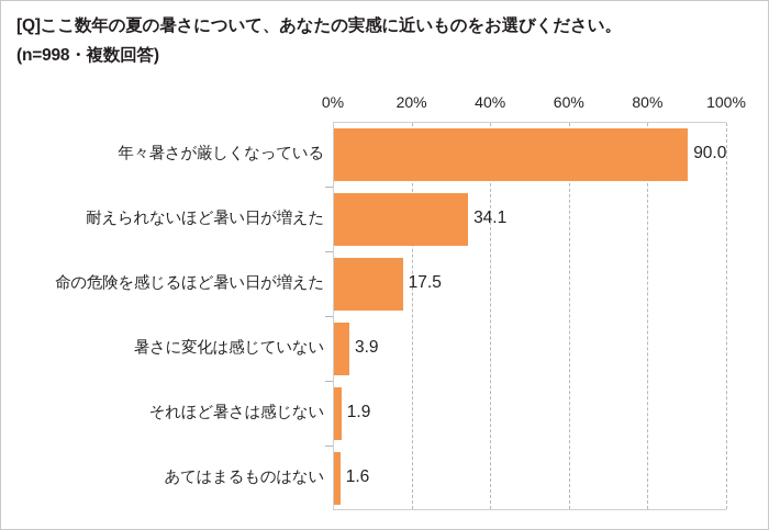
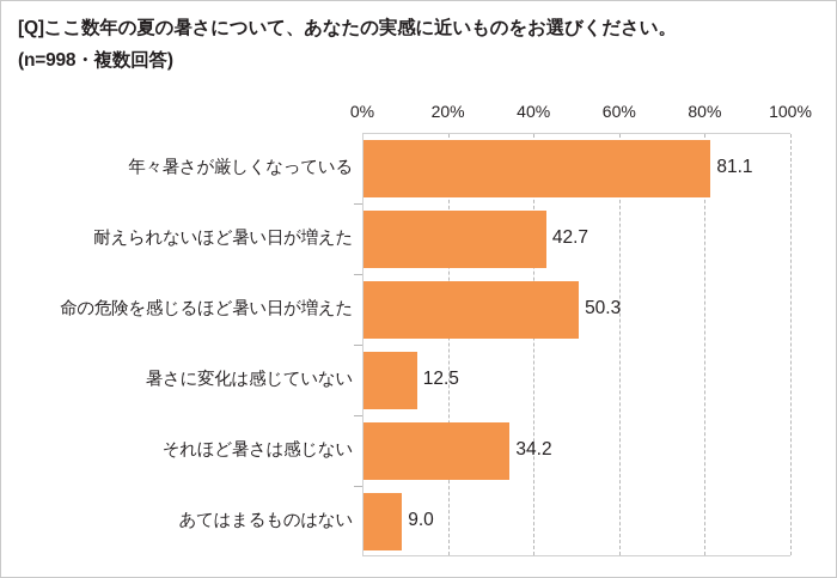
年々暑さが厳しくなっている: 90.0 -> 81.1
耐えられないほど暑い日が増えた: 34.1 -> 42.7
命の危険を感じるほど暑い日が増えた: 17.5 -> 50.3
暑さに変化は感じていない: 3.9 -> 12.5
それほど暑さは感じない: 1.9 -> 34.2
あてはまるものはない: 1.6 -> 9.0
